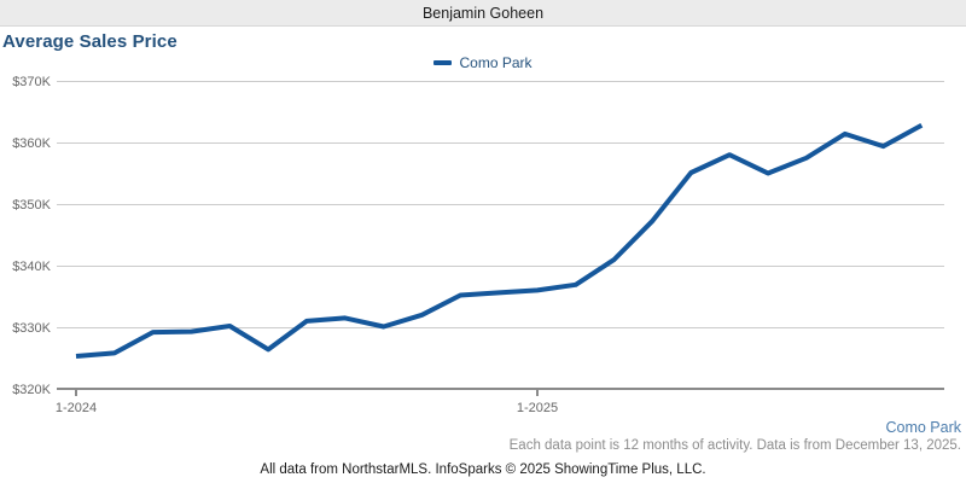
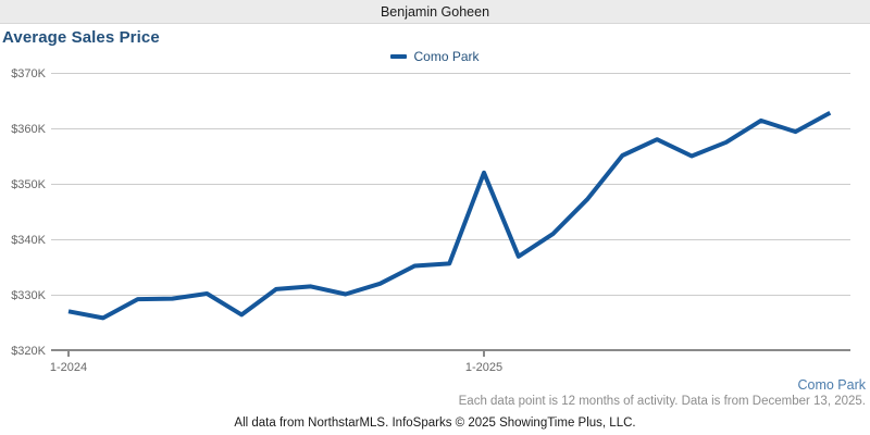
1-2024: $325K -> $327K
1-2025: $336K -> $352K
